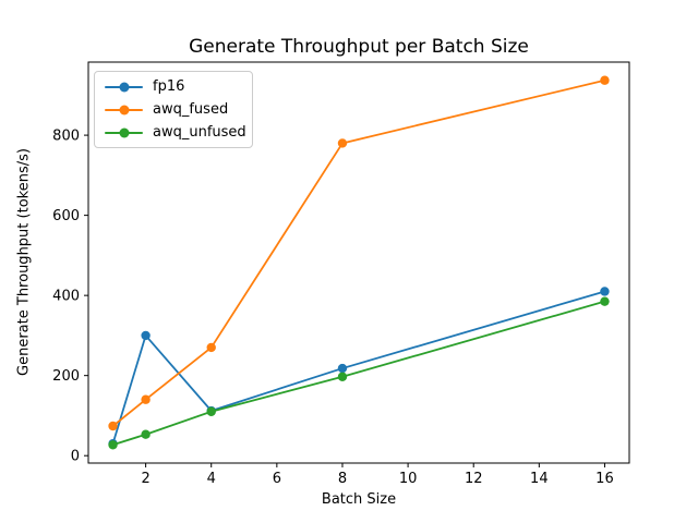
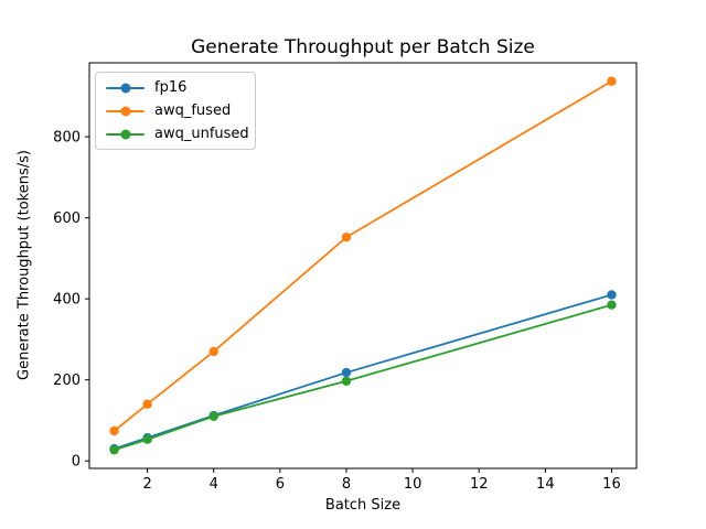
fp16/2: 300 -> 60
awq_fused/8: 780 -> 550
